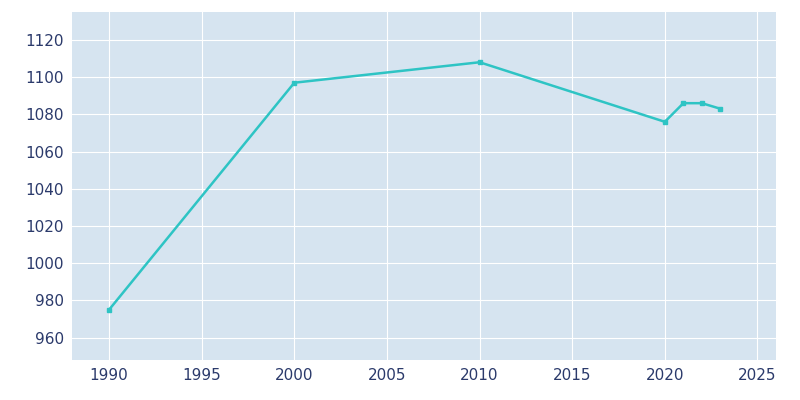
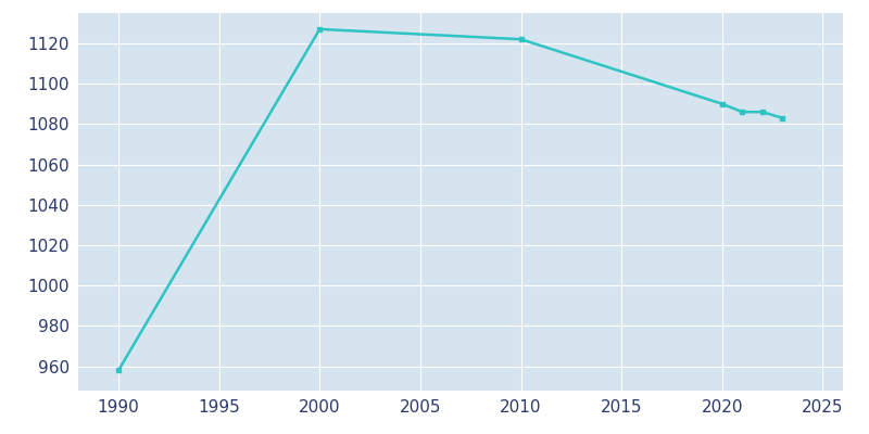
1990: 975 -> 958
2000: 1097 -> 1127
2010: 1108 -> 1122
2020: 1076 -> 1090
